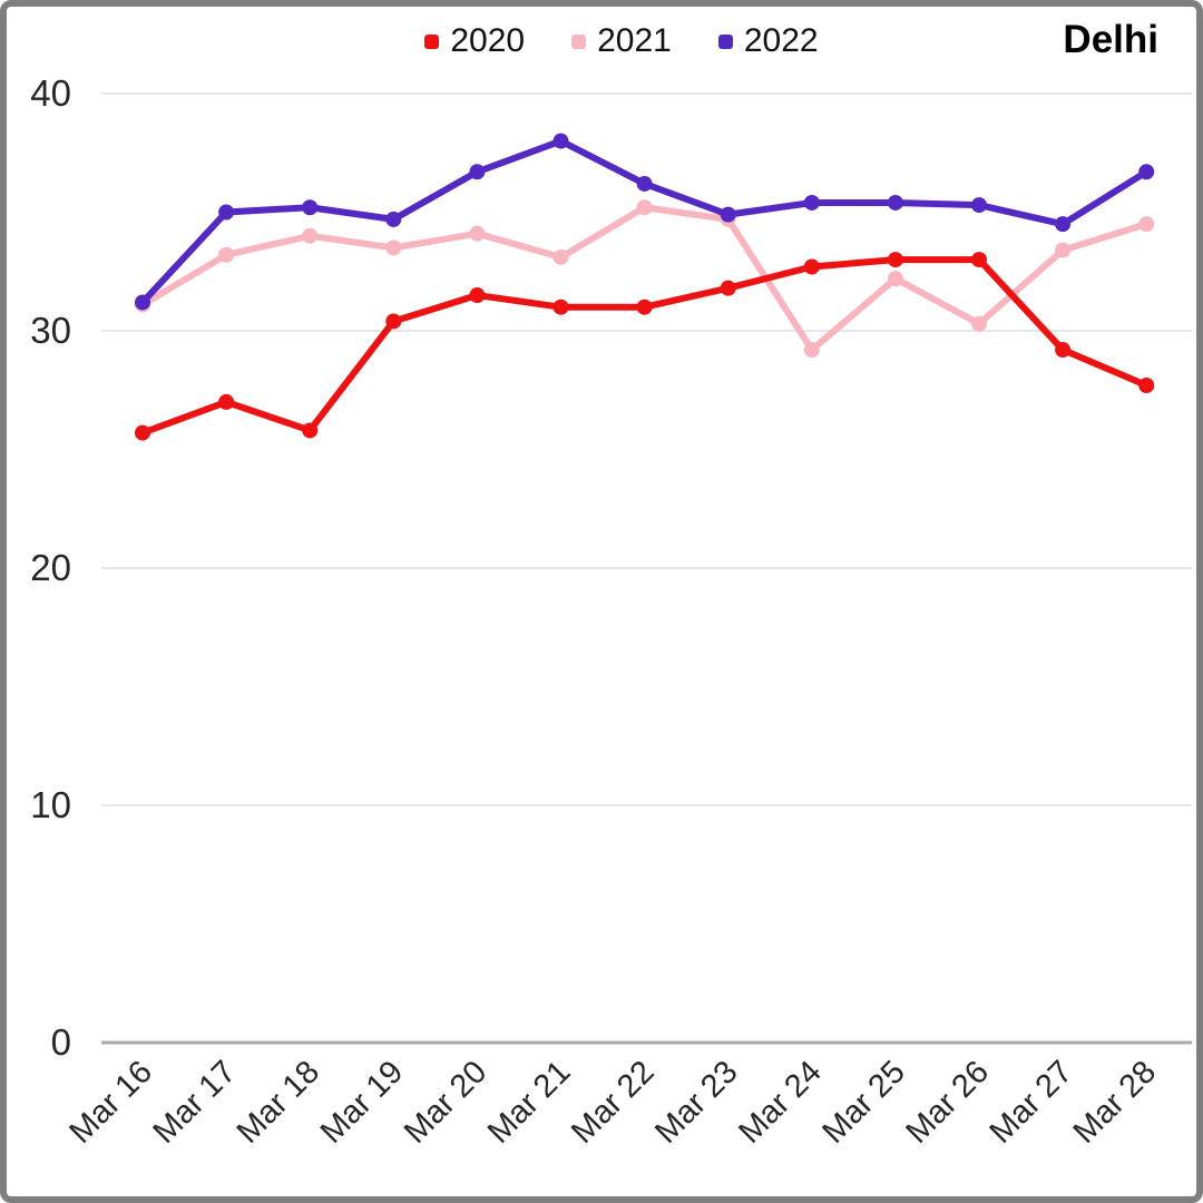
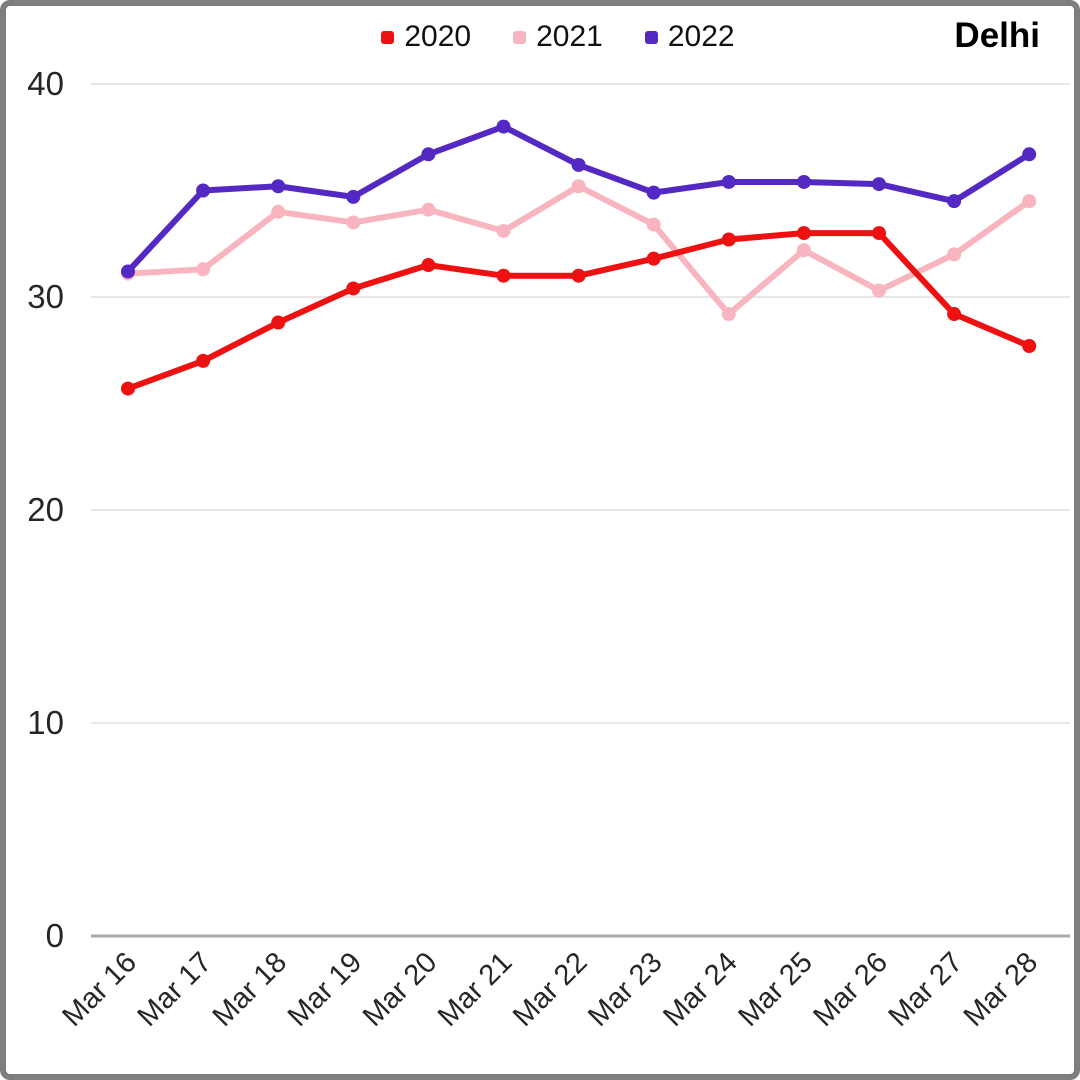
2021/Mar 17: 33.2 -> 31.3
2020/Mar 18: 25.8 -> 28.8
2021/Mar 23: 34.7 -> 33.4
2021/Mar 27: 33.4 -> 32.0
